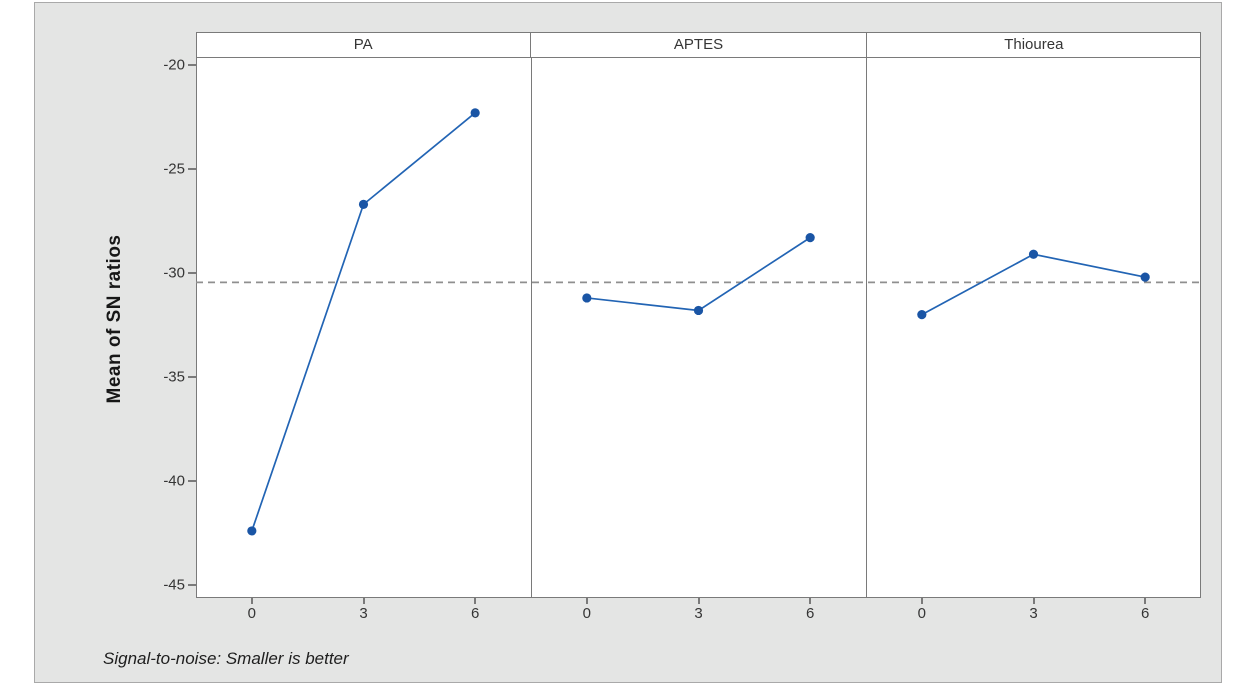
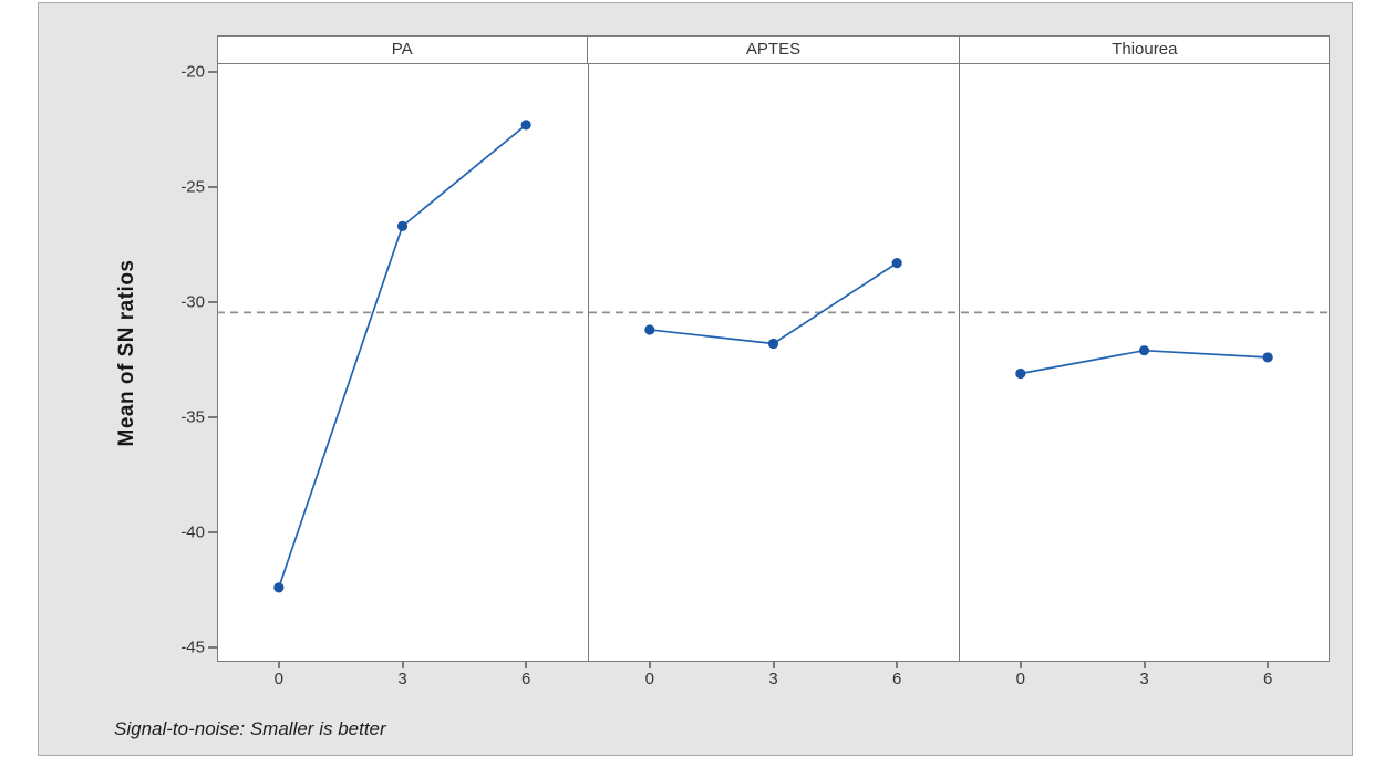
Thiourea/0: -32.0 -> -33.1
Thiourea/3: -29.1 -> -32.1
Thiourea/6: -30.2 -> -32.4
